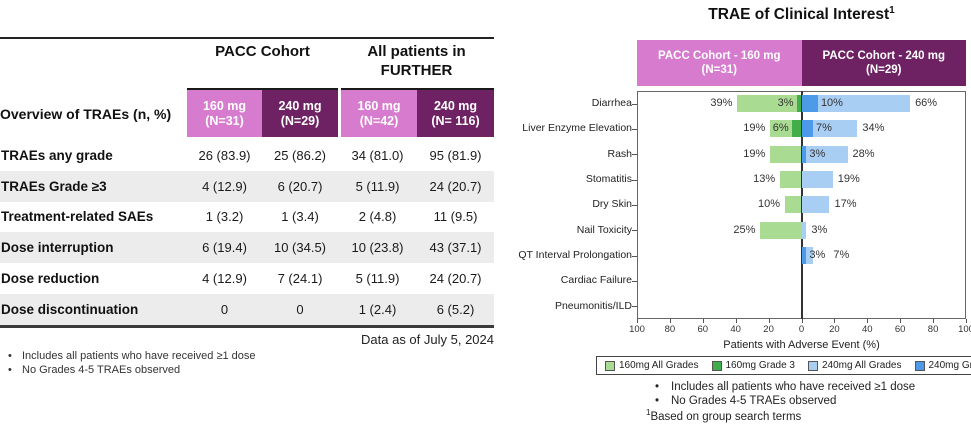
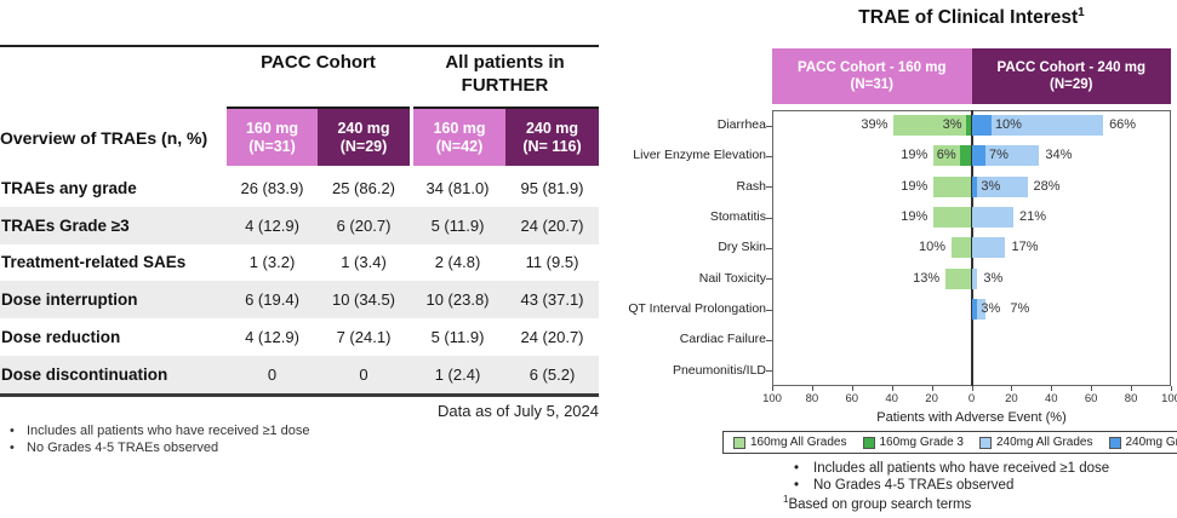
160mg All Grades/Stomatitis: 13% -> 19%
240mg All Grades/Stomatitis: 19% -> 21%
160mg All Grades/Nail Toxicity: 25% -> 13%
